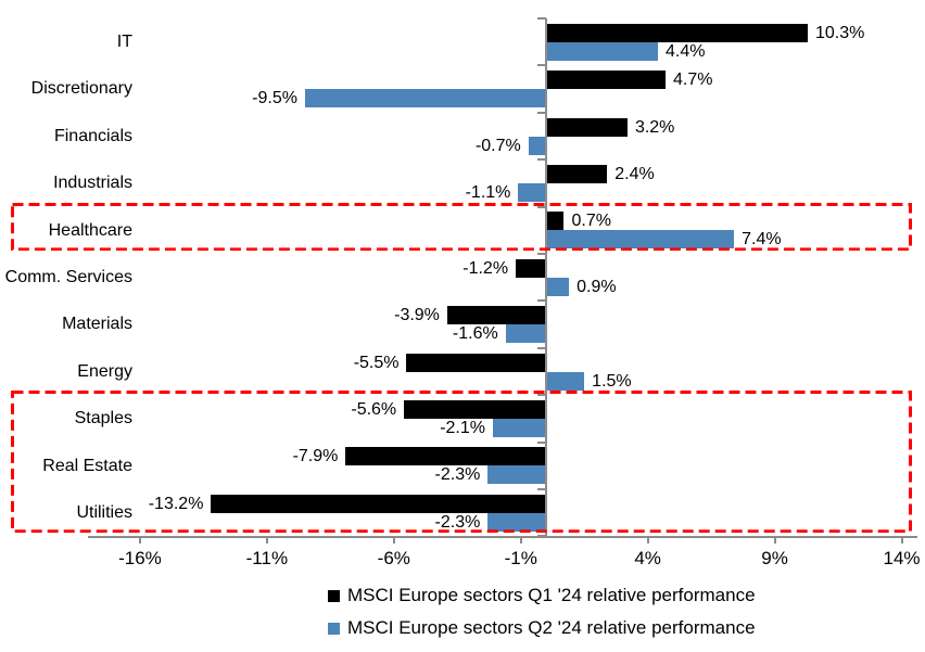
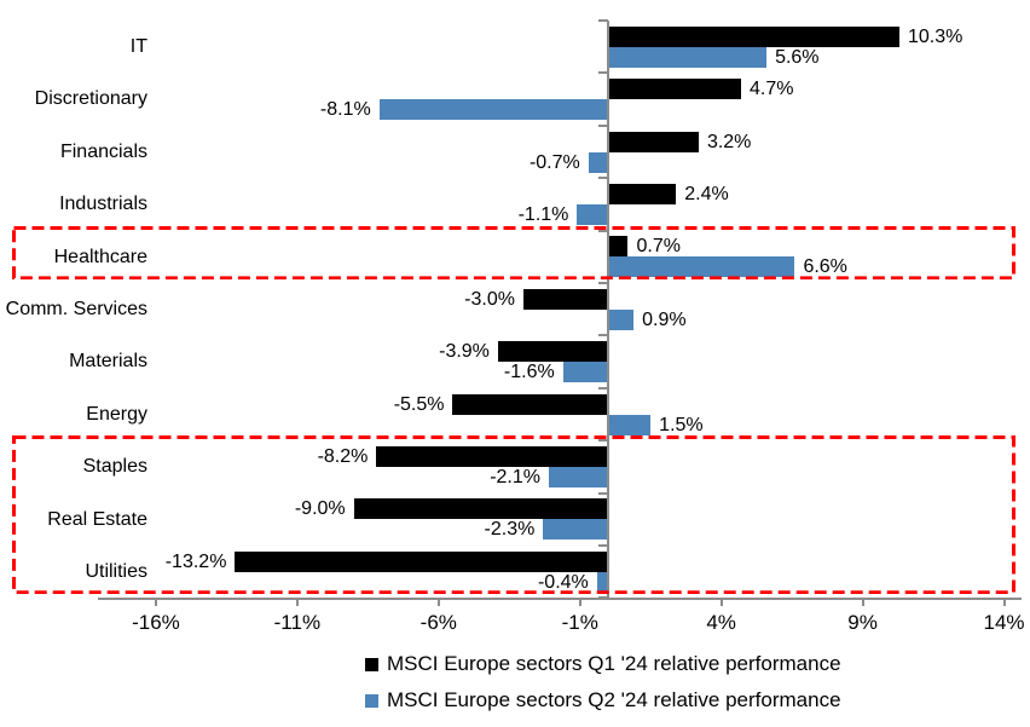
MSCI Europe sectors Q2 '24 relative performance/IT: 4.4% -> 5.6%
MSCI Europe sectors Q2 '24 relative performance/Discretionary: -9.5% -> -8.1%
MSCI Europe sectors Q2 '24 relative performance/Healthcare: 7.4% -> 6.6%
MSCI Europe sectors Q1 '24 relative performance/Comm. Services: -1.2% -> -3.0%
MSCI Europe sectors Q1 '24 relative performance/Staples: -5.6% -> -8.2%
MSCI Europe sectors Q1 '24 relative performance/Real Estate: -7.9% -> -9.0%
MSCI Europe sectors Q2 '24 relative performance/Utilities: -2.3% -> -0.4%
